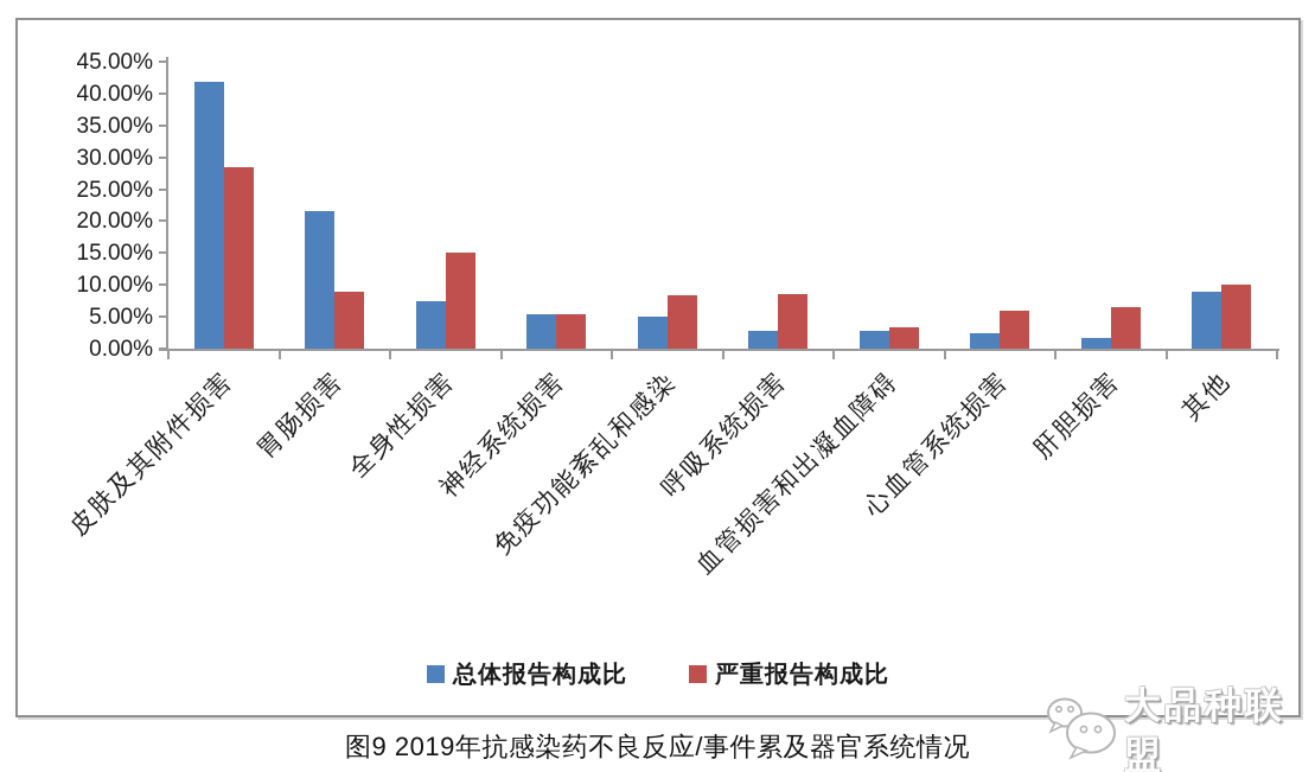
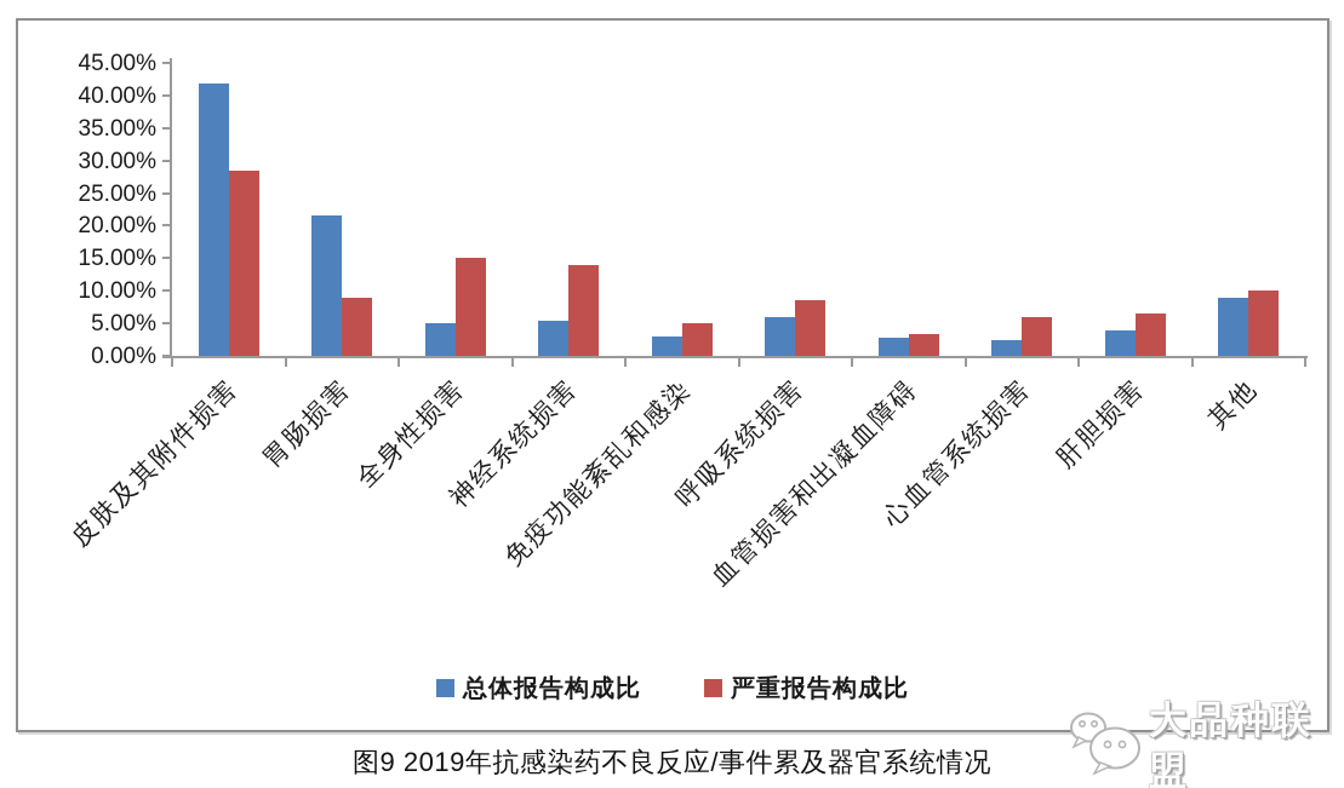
总体报告构成比/全身性损害: 8% -> 5%
严重报告构成比/神经系统损害: 5% -> 14%
总体报告构成比/免疫功能紊乱和感染: 5% -> 3%
严重报告构成比/免疫功能紊乱和感染: 8% -> 5%
总体报告构成比/呼吸系统损害: 3% -> 6%
总体报告构成比/肝胆损害: 2% -> 4%
